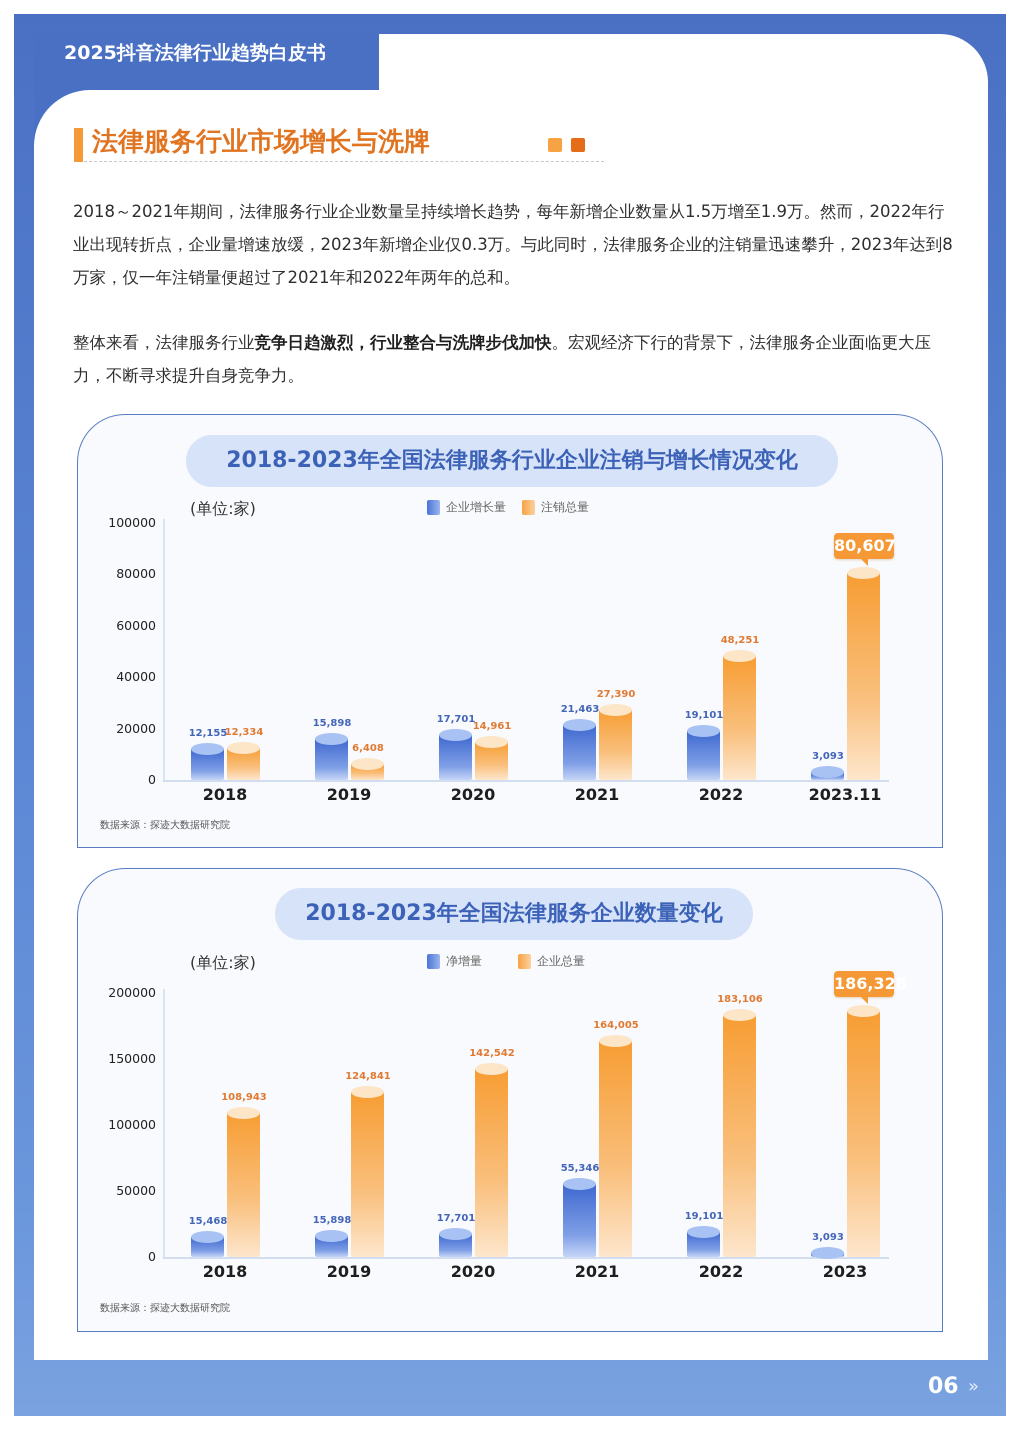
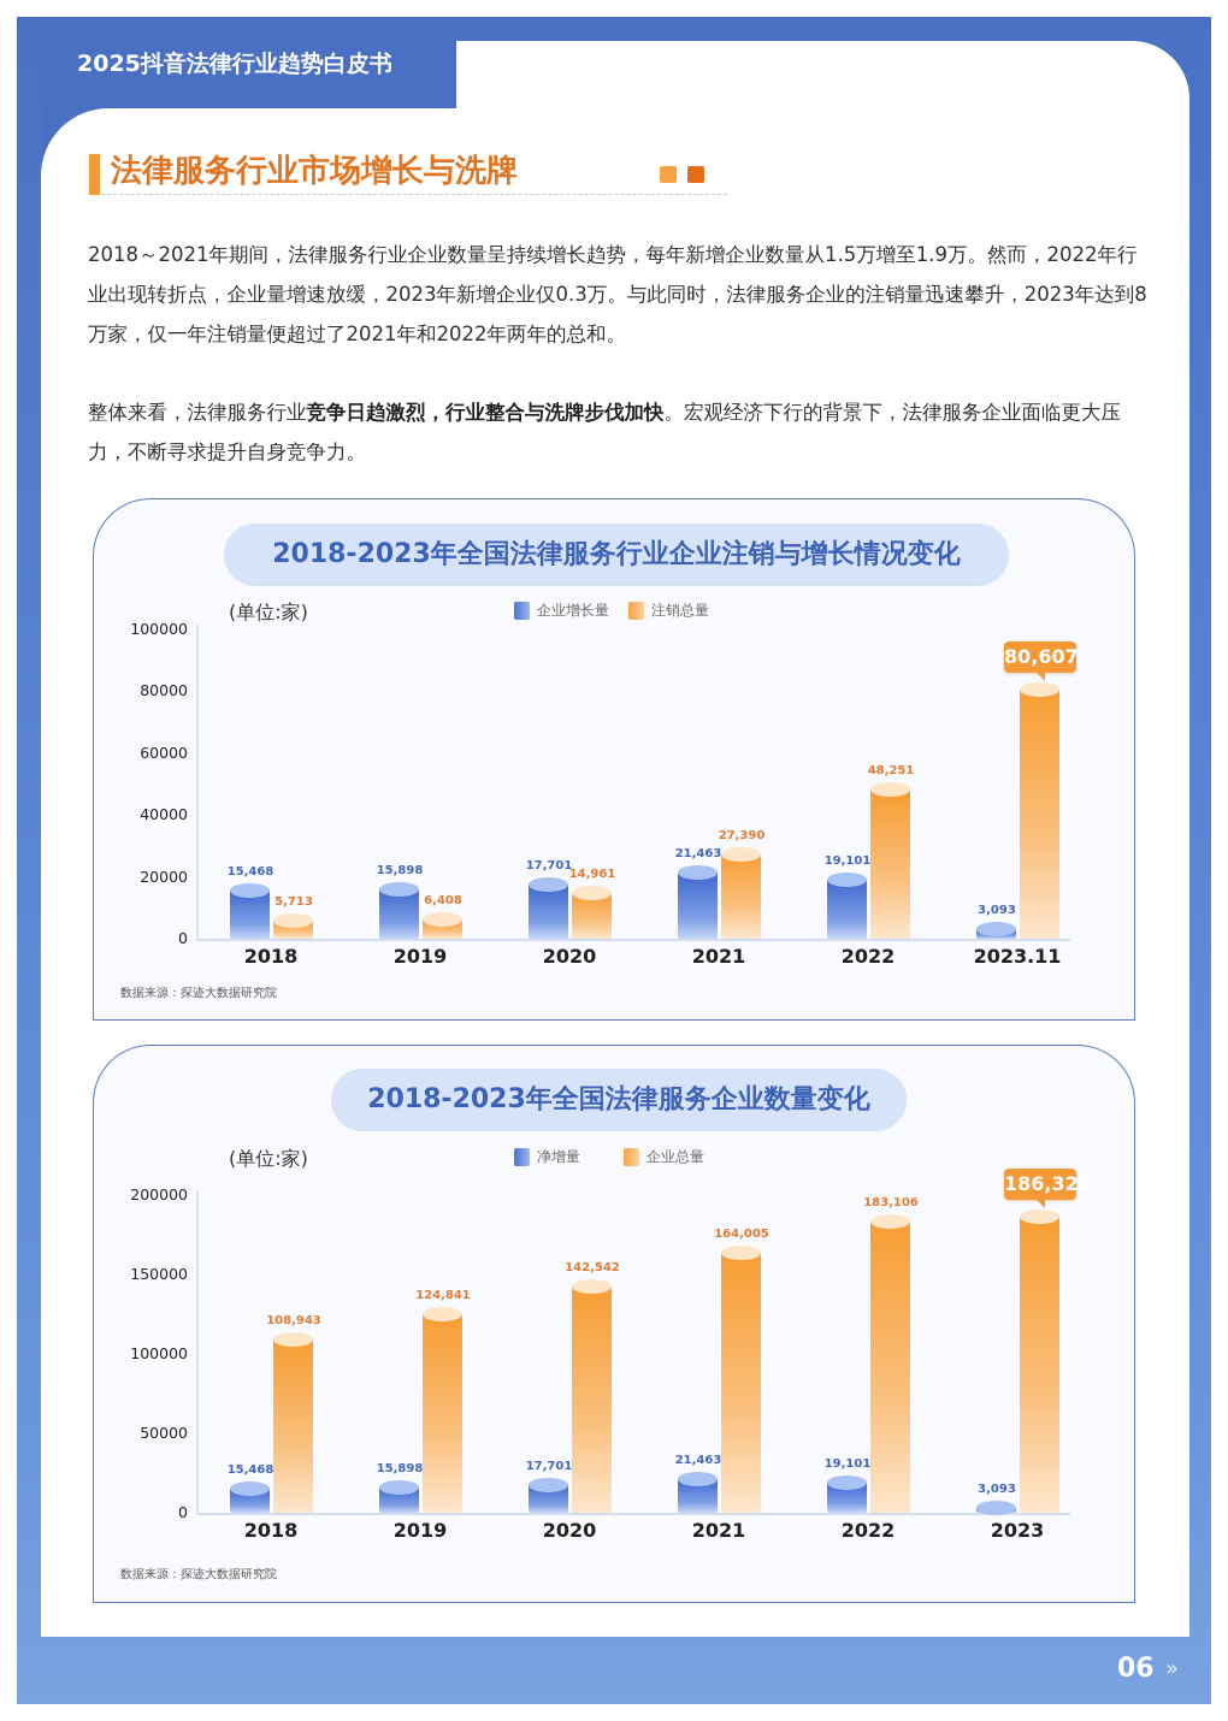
2018-2023年全国法律服务行业企业注销与增长情况变化/企业增长量/2018: 12,155 -> 15,468
2018-2023年全国法律服务行业企业注销与增长情况变化/注销总量/2018: 12,334 -> 5,713
2018-2023年全国法律服务企业数量变化/净增量/2021: 55,346 -> 21,463
